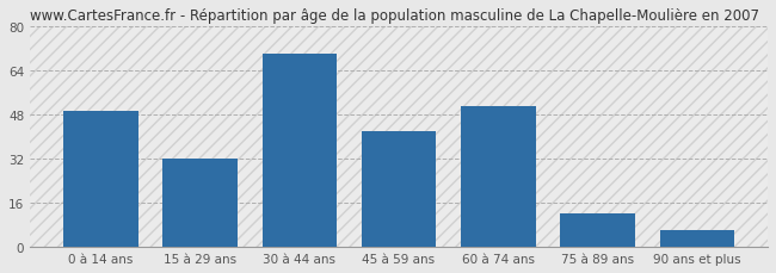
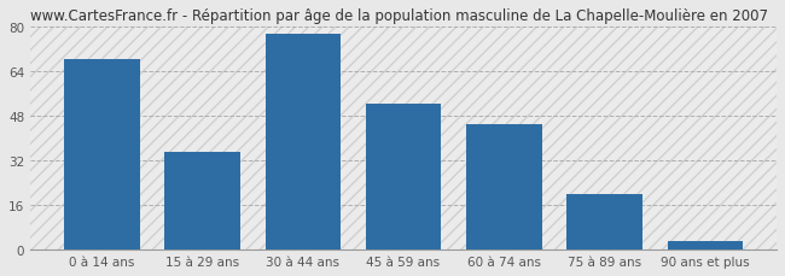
0 à 14 ans: 49 -> 68
15 à 29 ans: 32 -> 35
30 à 44 ans: 70 -> 77
45 à 59 ans: 42 -> 52
60 à 74 ans: 51 -> 45
75 à 89 ans: 12 -> 20
90 ans et plus: 6 -> 3
